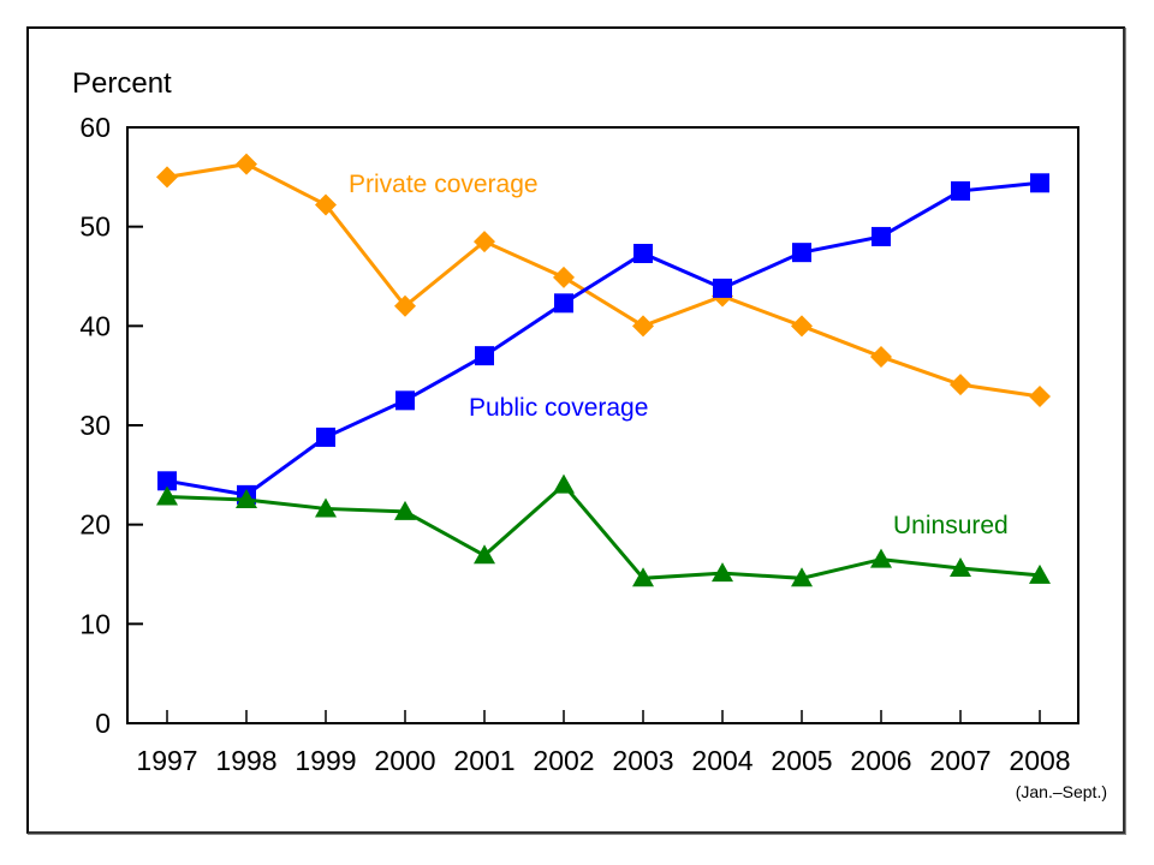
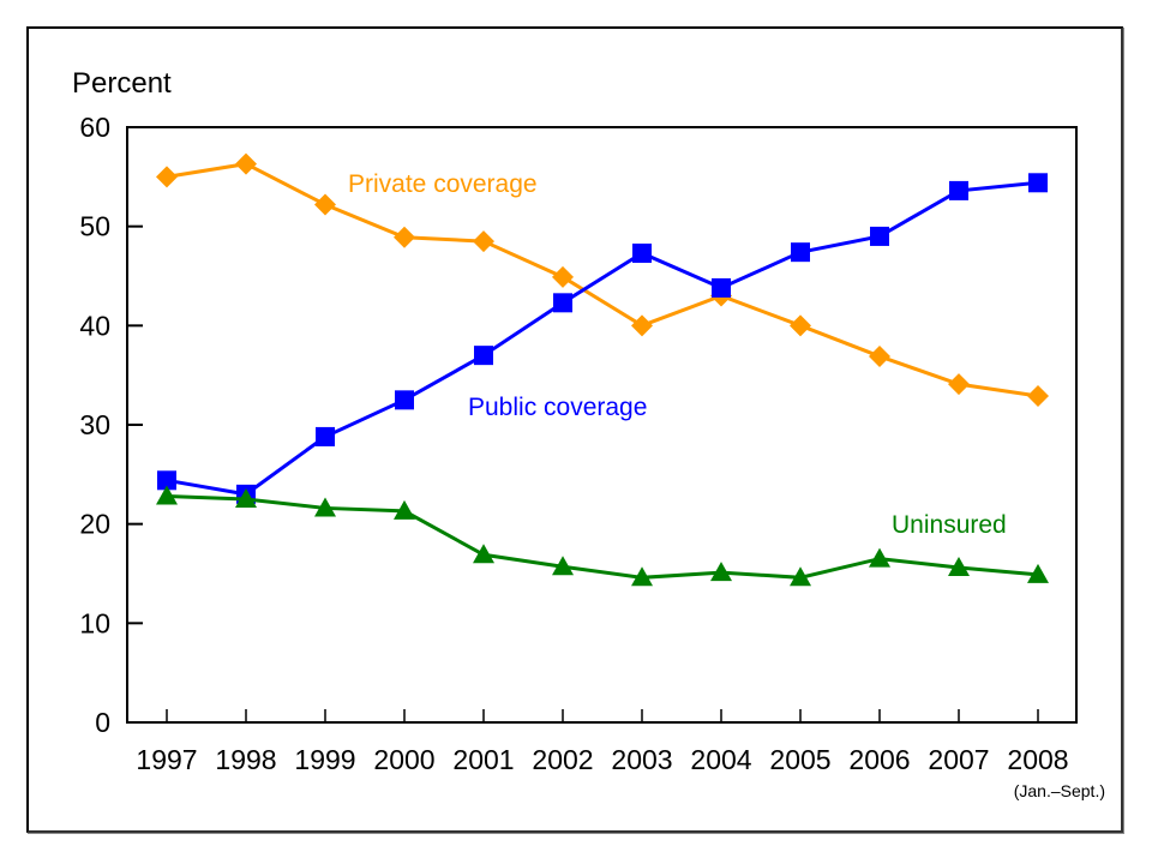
Private coverage/2000: 42 -> 49
Uninsured/2002: 24 -> 16
